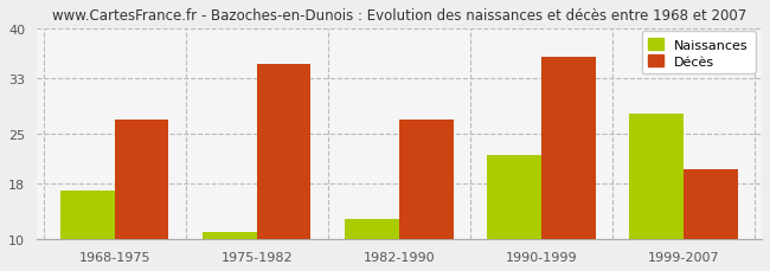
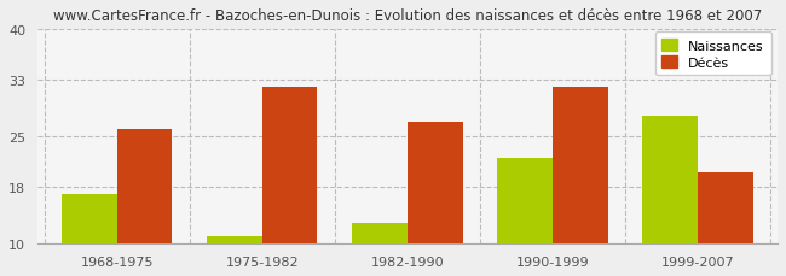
Décès/1968-1975: 27 -> 26
Décès/1975-1982: 35 -> 32
Décès/1990-1999: 36 -> 32
